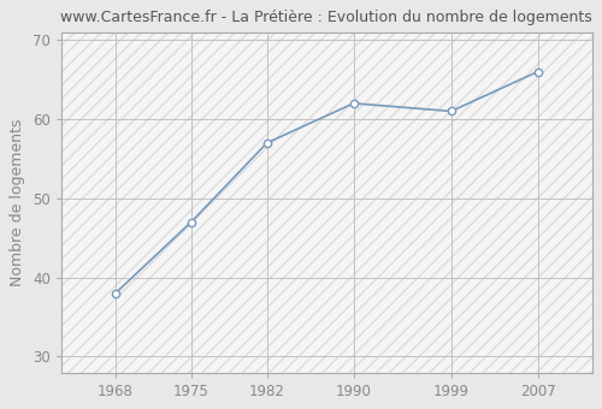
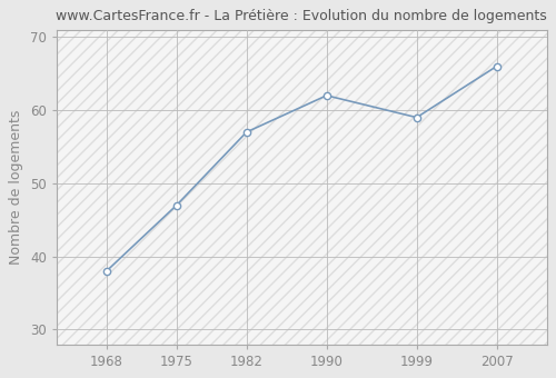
1999: 61 -> 59
